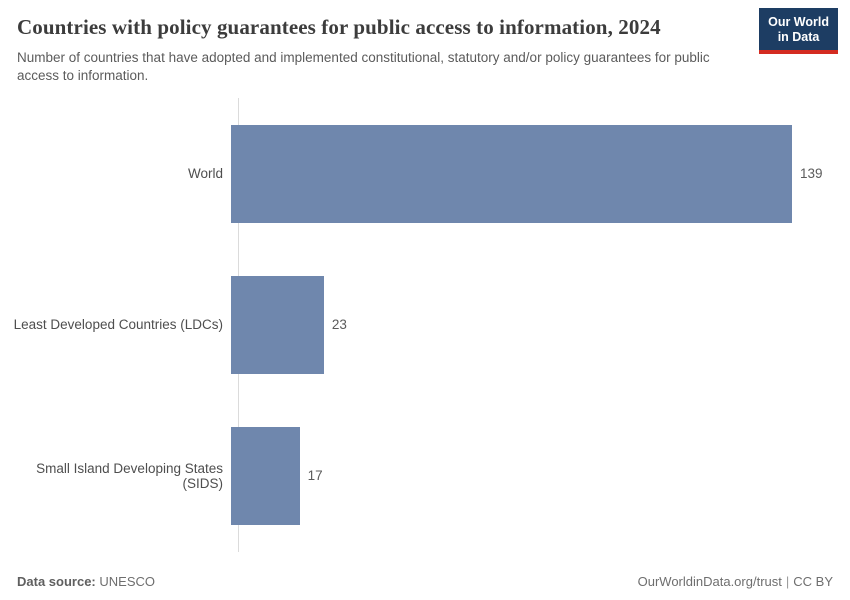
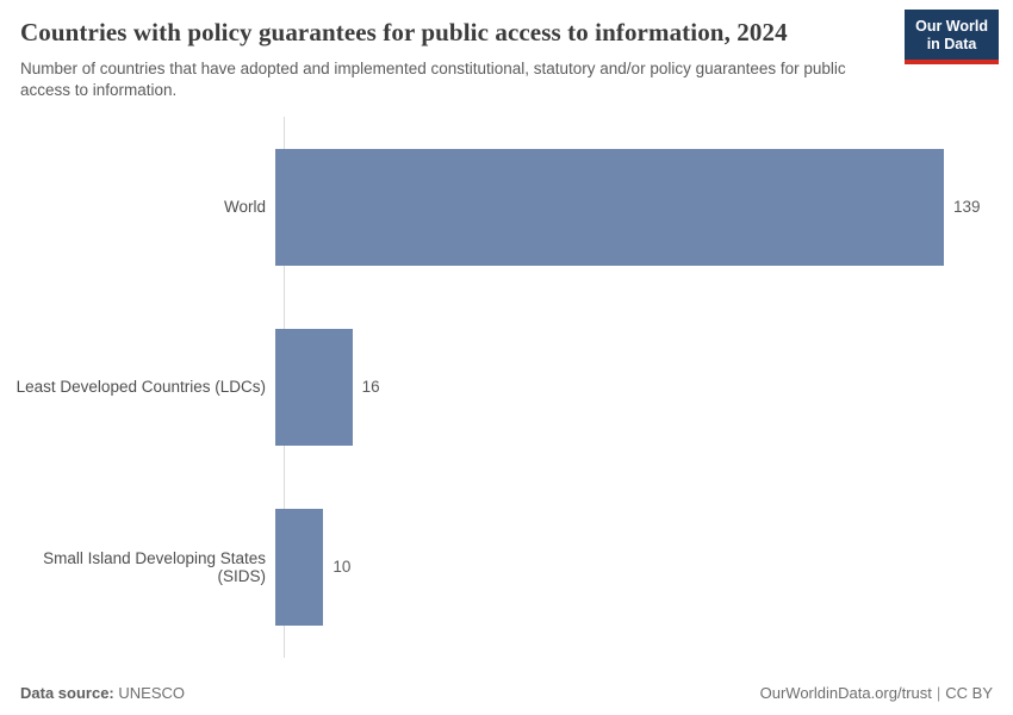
Least Developed Countries (LDCs): 23 -> 16
Small Island Developing States (SIDS): 17 -> 10
